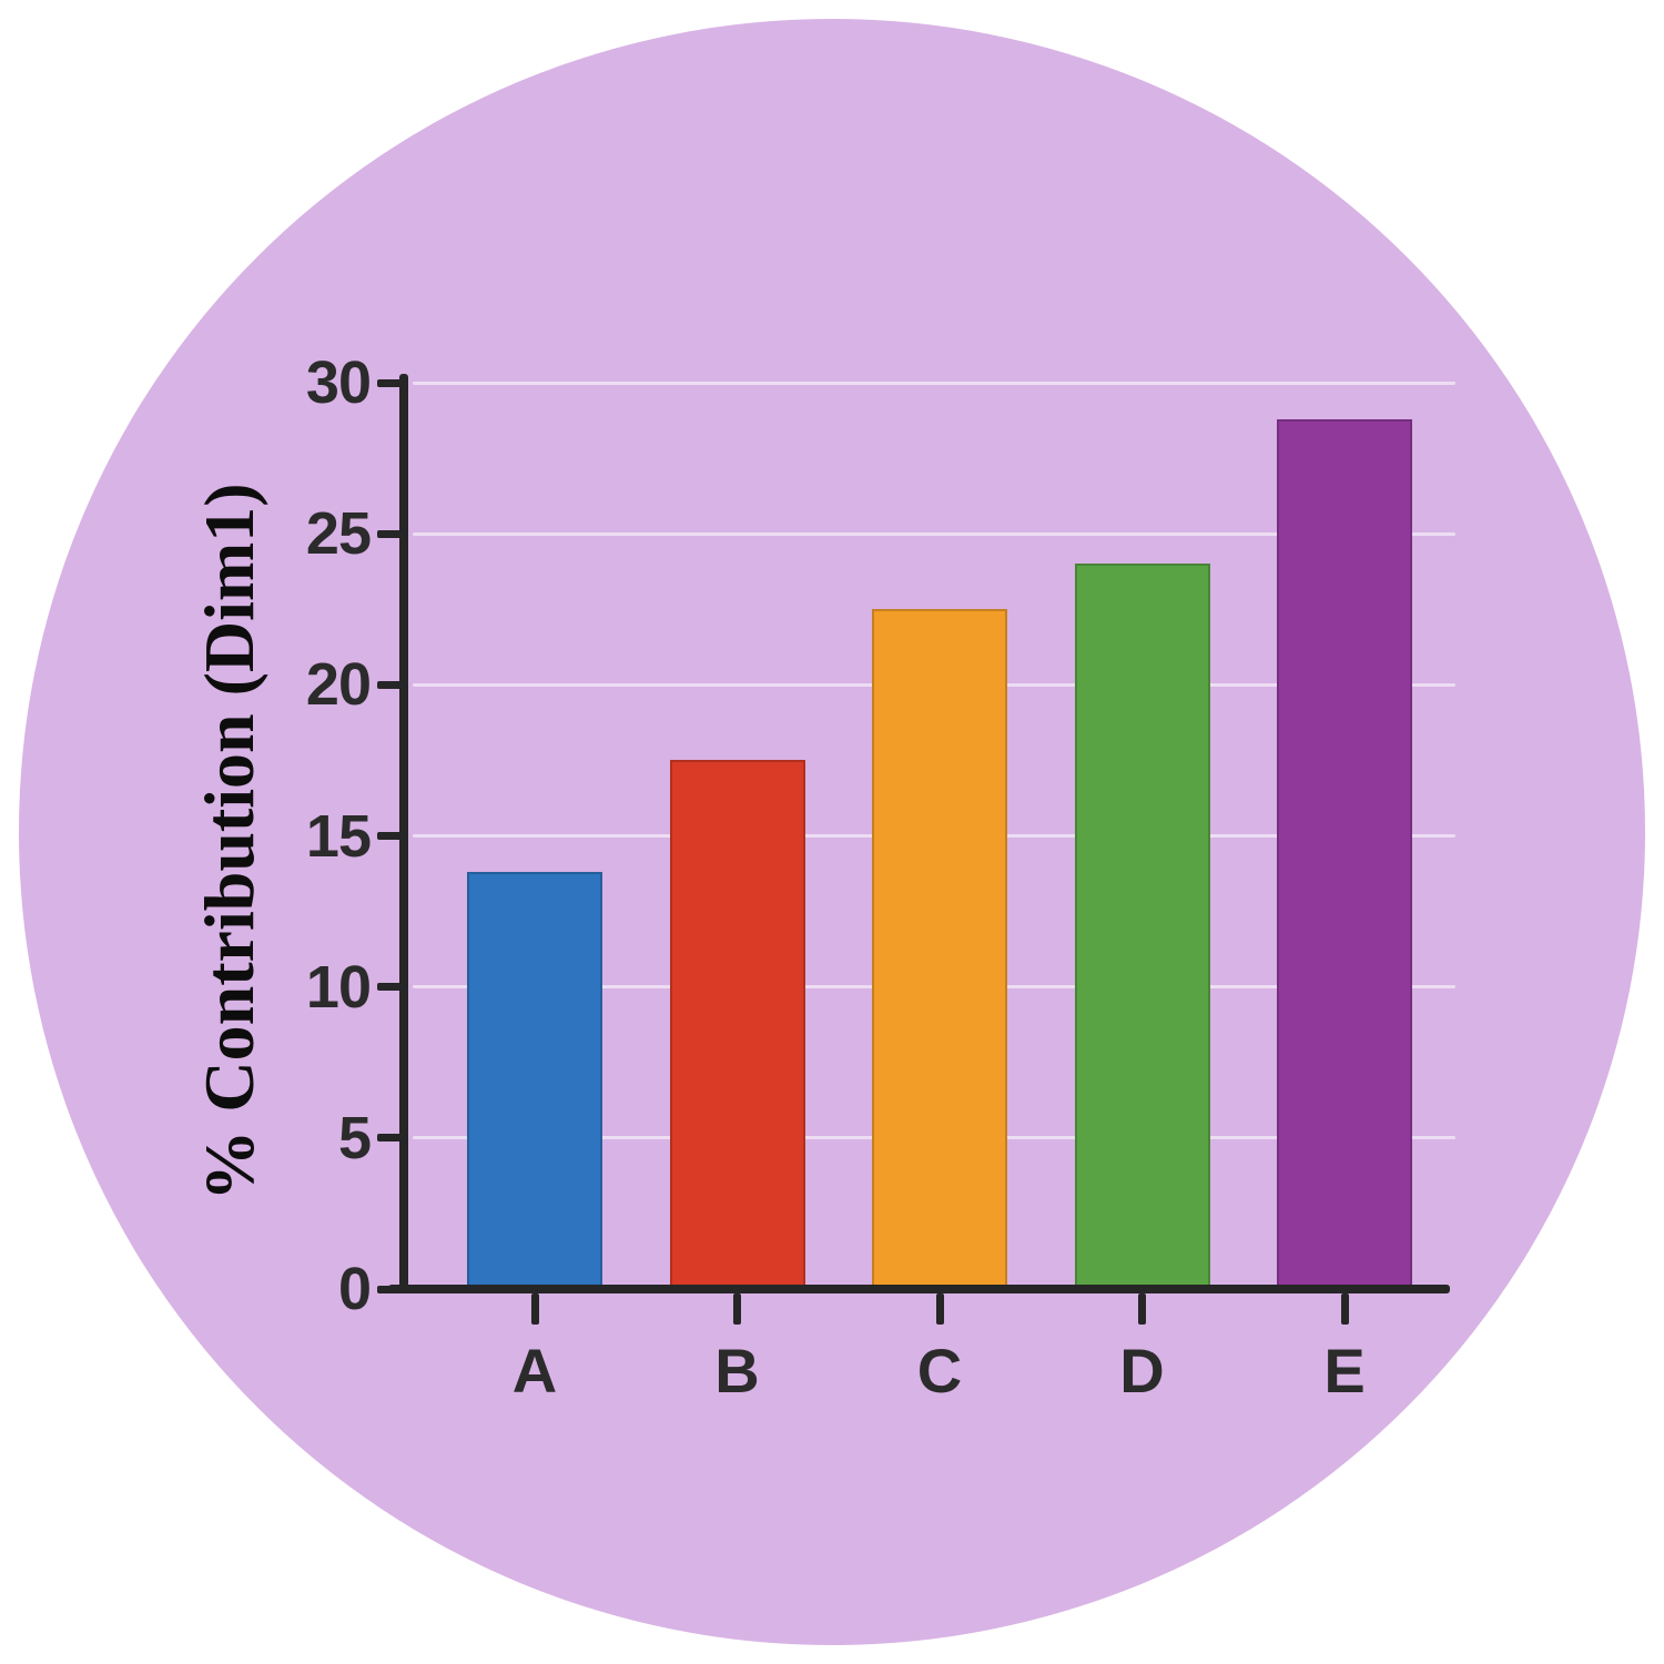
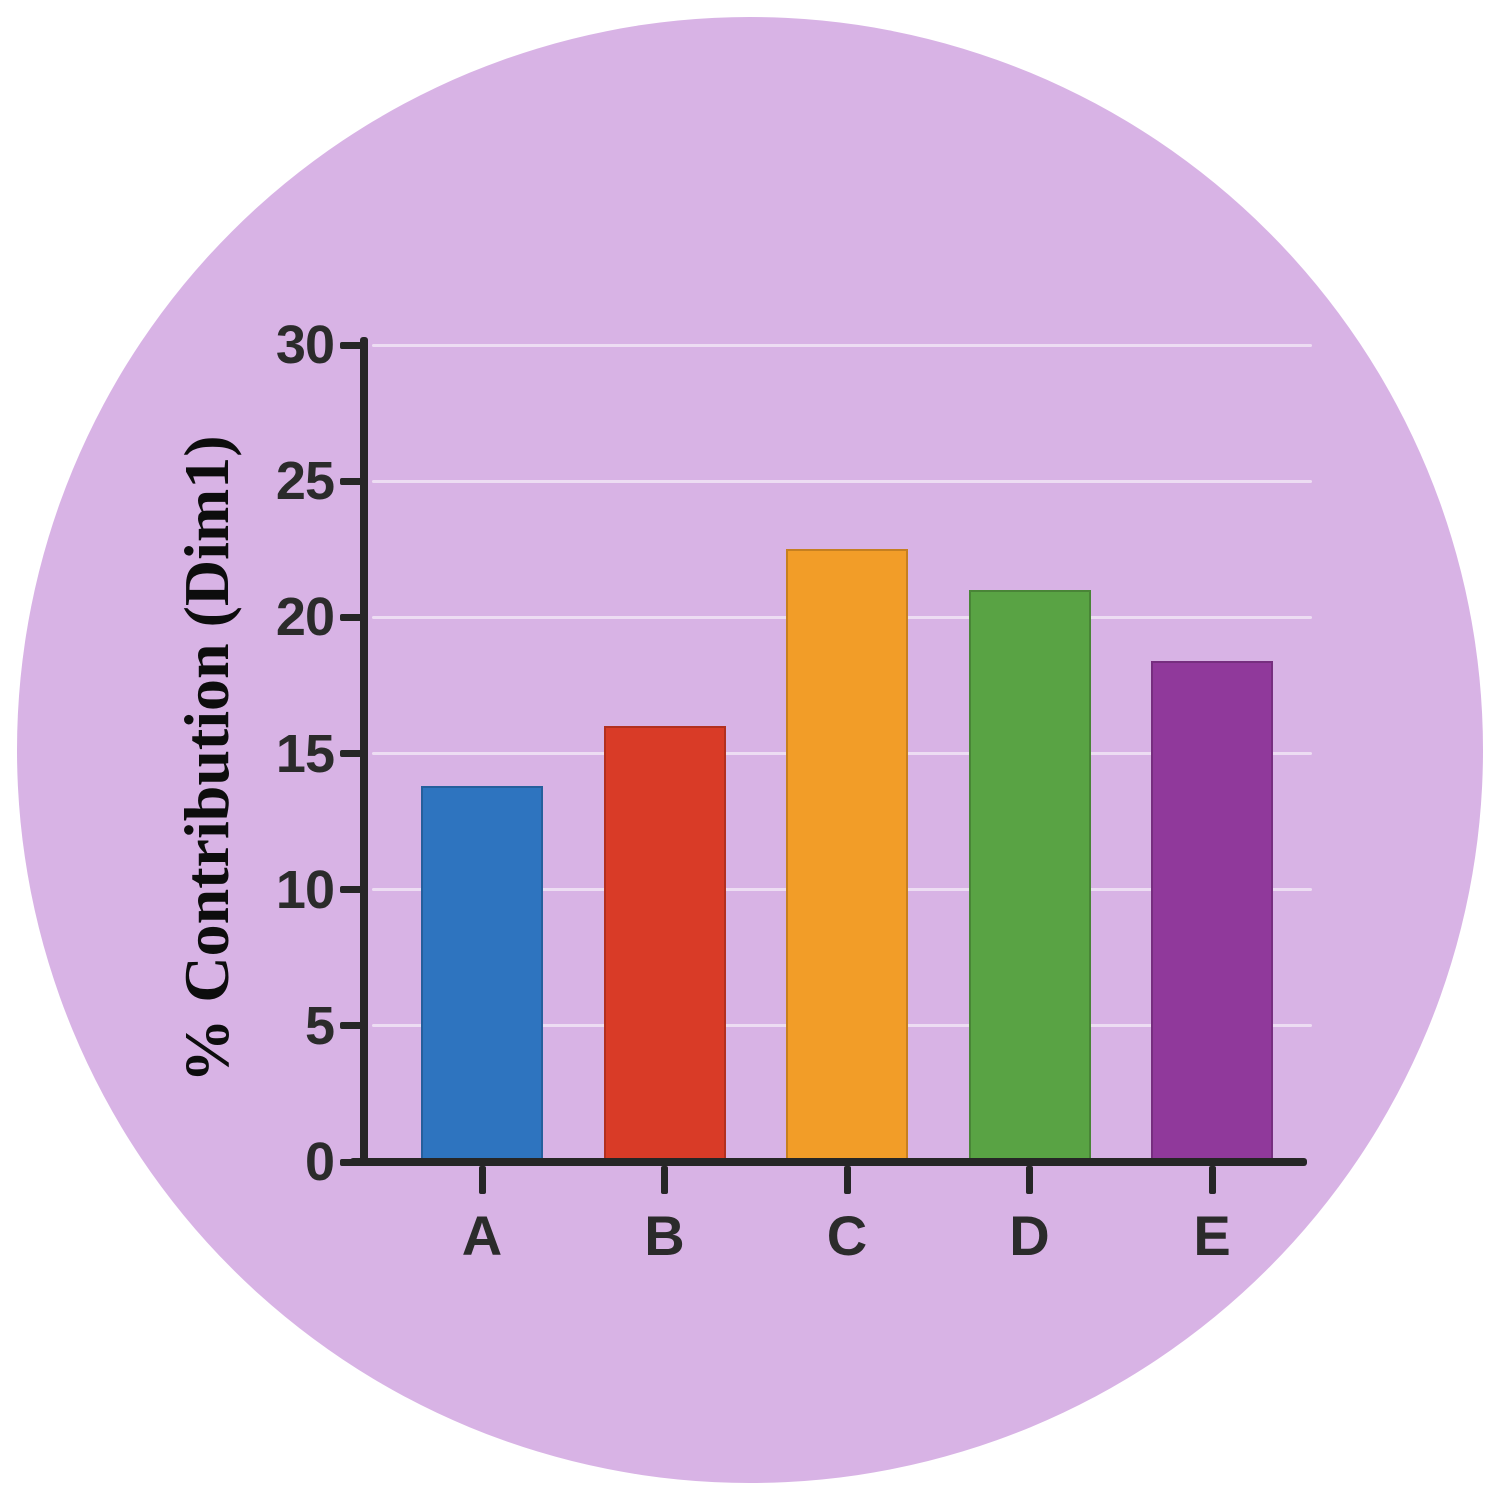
B: 17.5 -> 16.0
D: 24.0 -> 21.0
E: 28.8 -> 18.4
